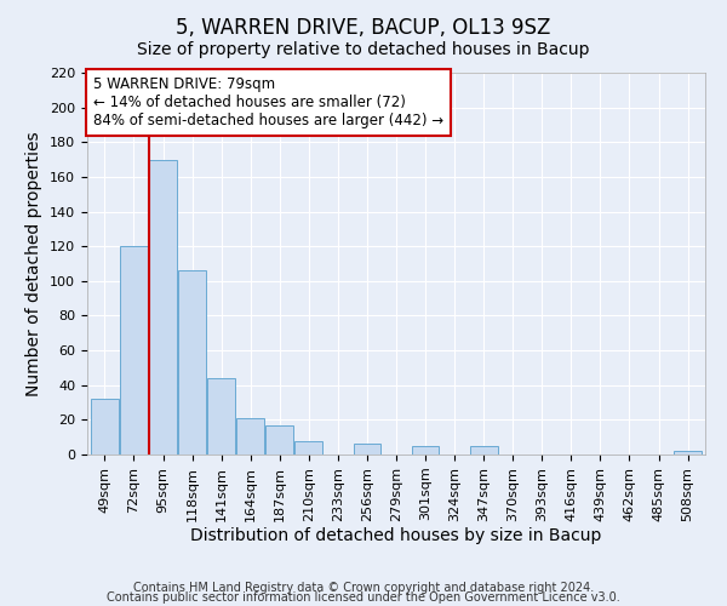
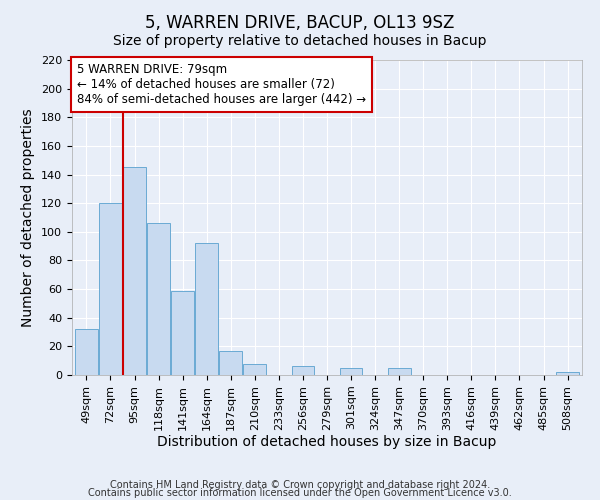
95sqm: 170 -> 145
141sqm: 44 -> 59
164sqm: 21 -> 92
